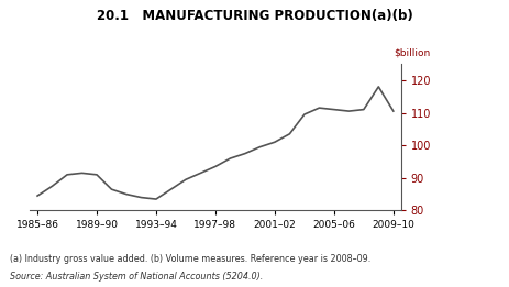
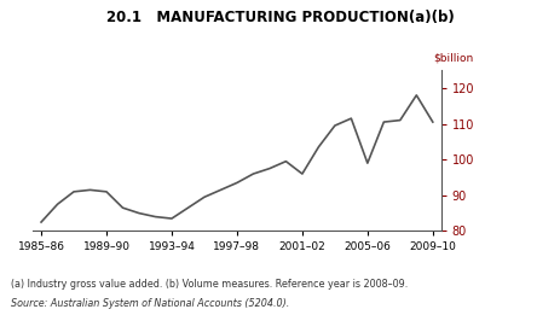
1985–86: 84.5 -> 82.5
2001–02: 101.0 -> 96.0
2005–06: 111.0 -> 99.0
